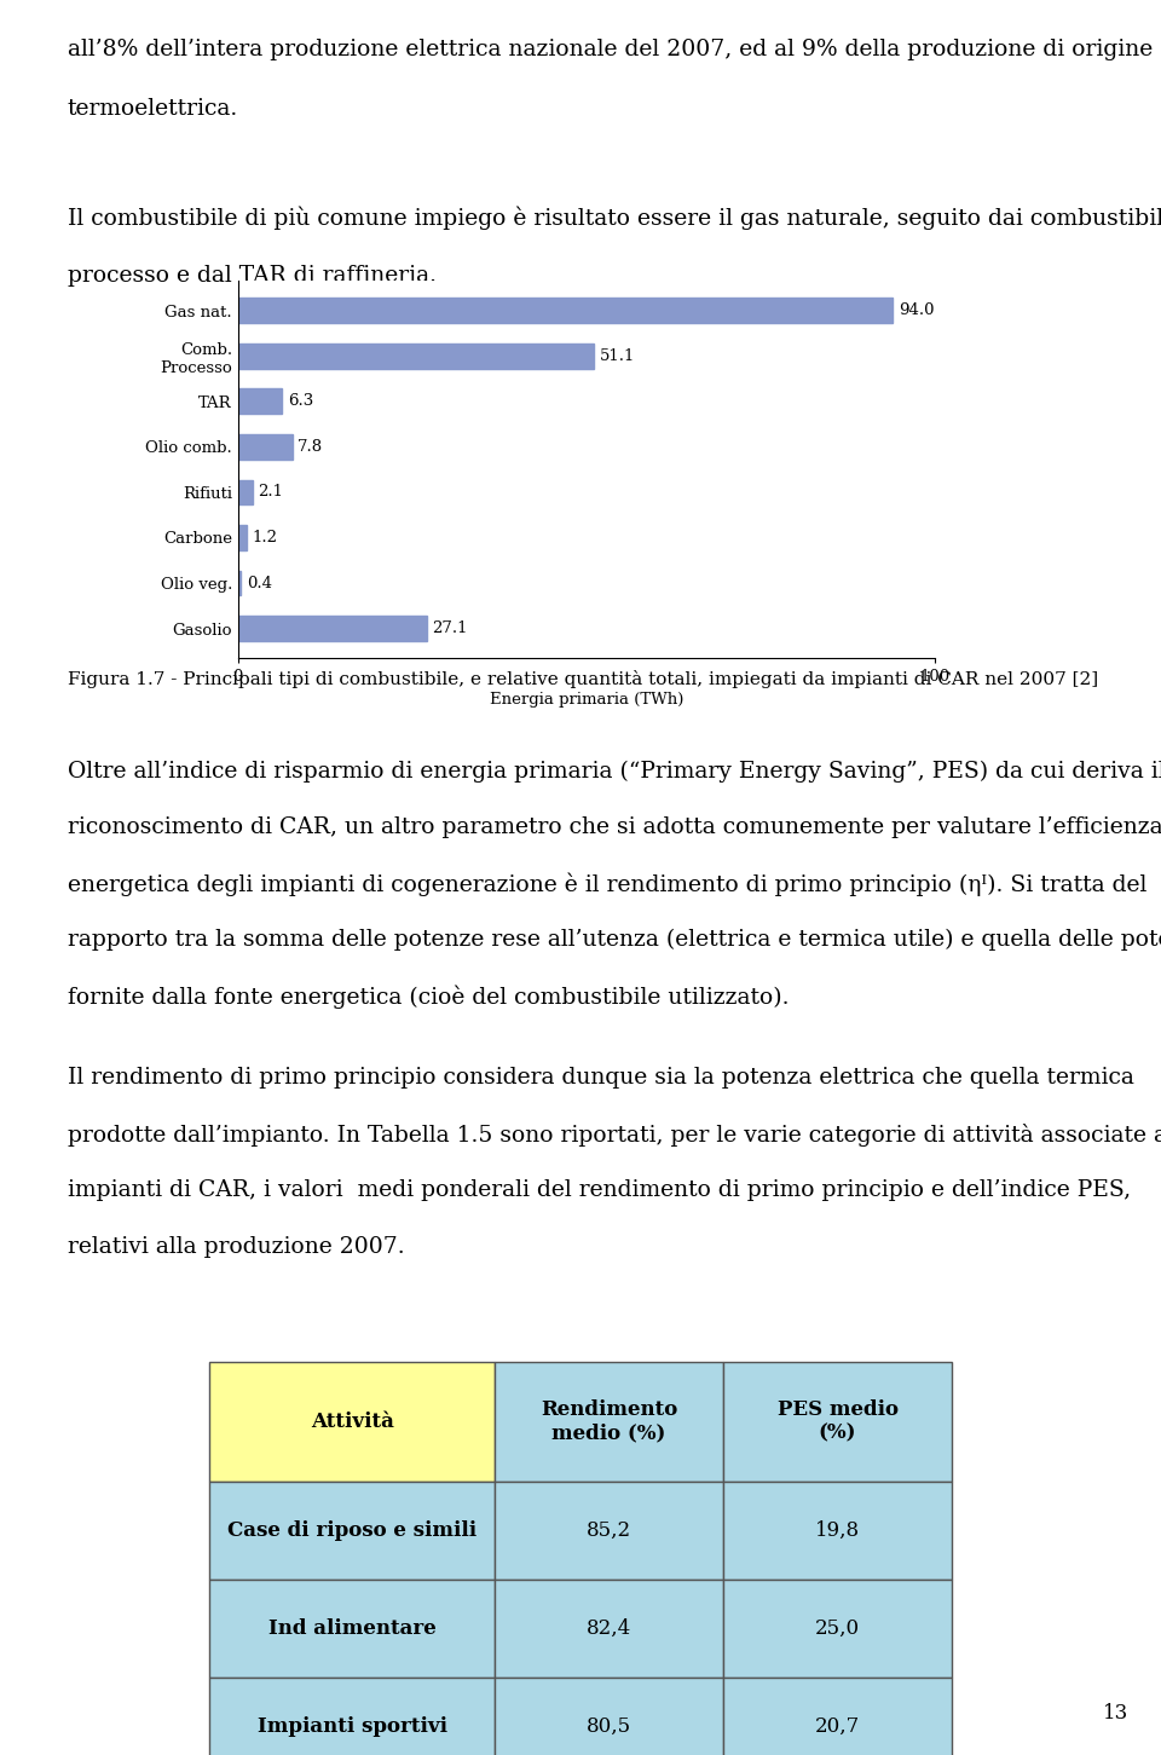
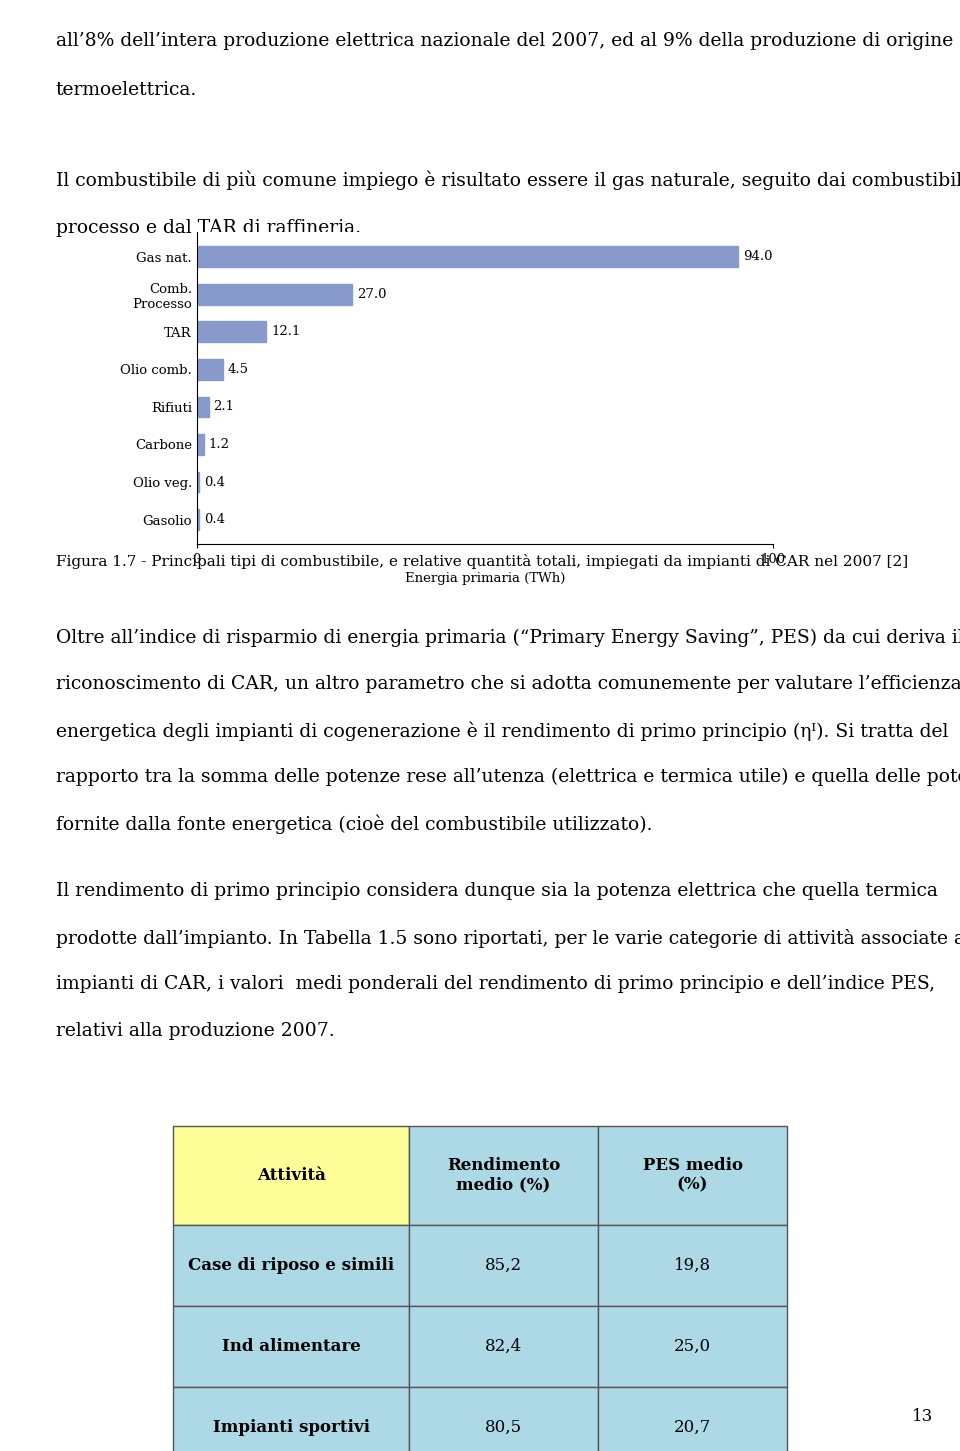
Comb. Processo: 51.1 -> 27.0
TAR: 6.3 -> 12.1
Olio comb.: 7.8 -> 4.5
Gasolio: 27.1 -> 0.4
